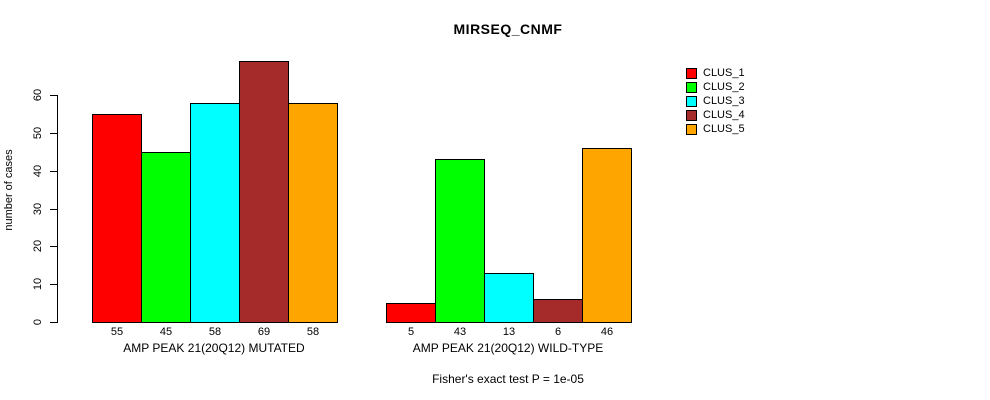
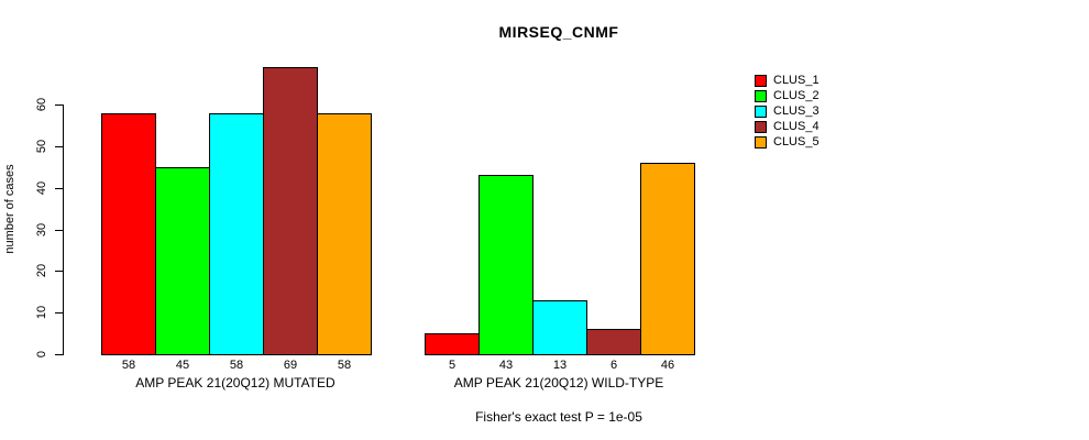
CLUS_1/AMP PEAK 21(20Q12) MUTATED: 55 -> 58
